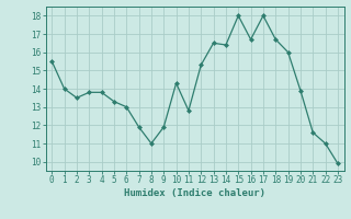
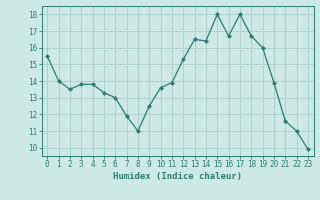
9: 11.9 -> 12.5
10: 14.3 -> 13.6
11: 12.8 -> 13.9
